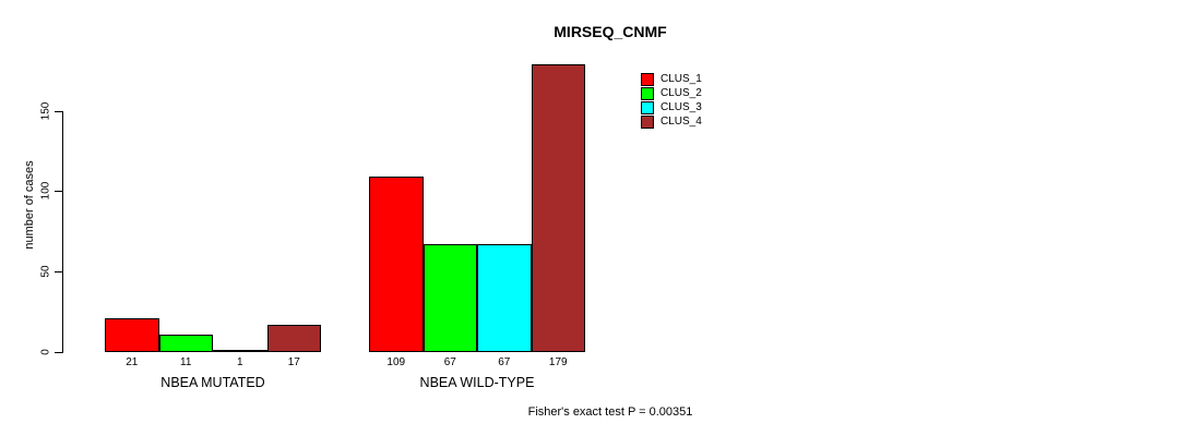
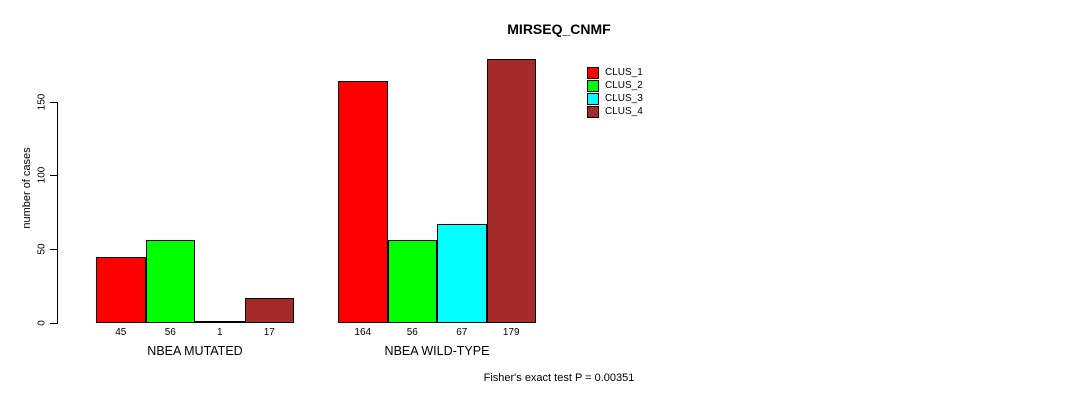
CLUS_1/NBEA MUTATED: 21 -> 45
CLUS_2/NBEA MUTATED: 11 -> 56
CLUS_1/NBEA WILD-TYPE: 109 -> 164
CLUS_2/NBEA WILD-TYPE: 67 -> 56
